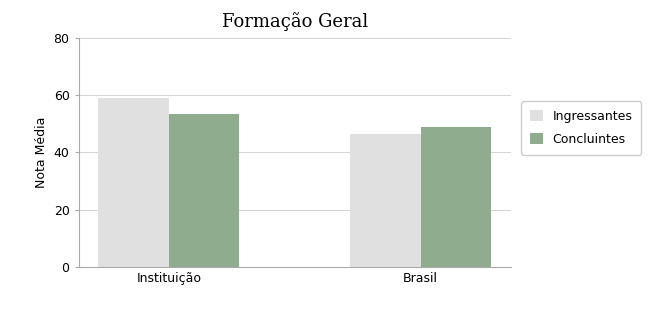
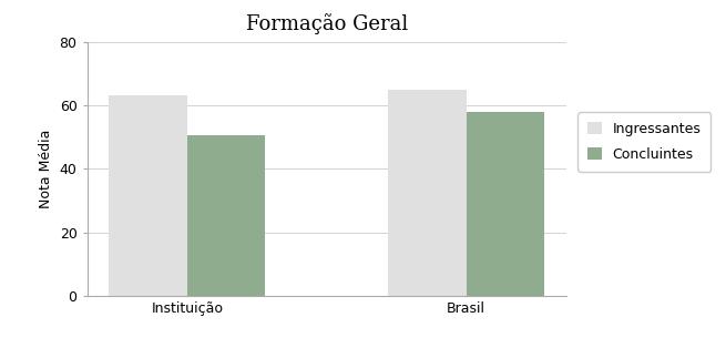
Ingressantes/Instituição: 59.0 -> 63.0
Concluintes/Instituição: 53.5 -> 50.5
Ingressantes/Brasil: 46.5 -> 65.0
Concluintes/Brasil: 49.0 -> 58.0
